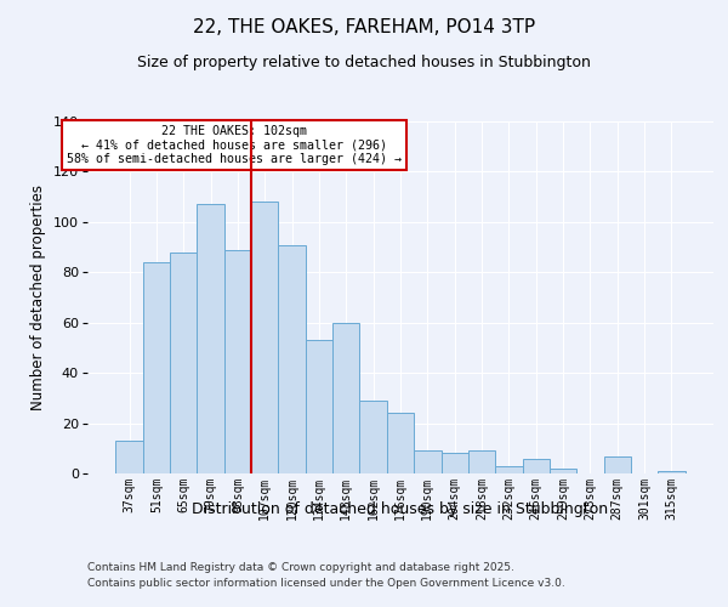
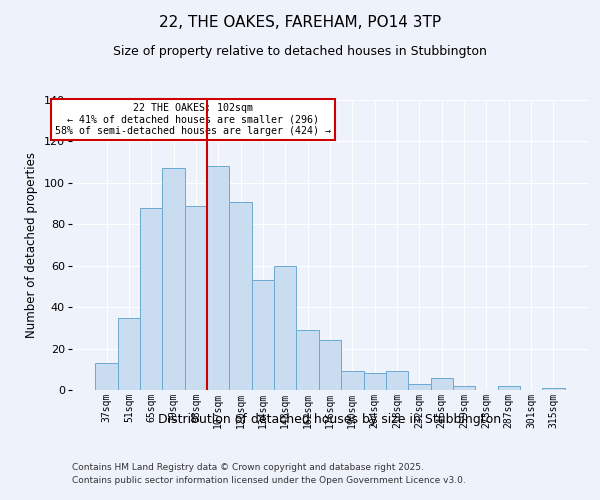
51sqm: 84 -> 35
287sqm: 7 -> 2
